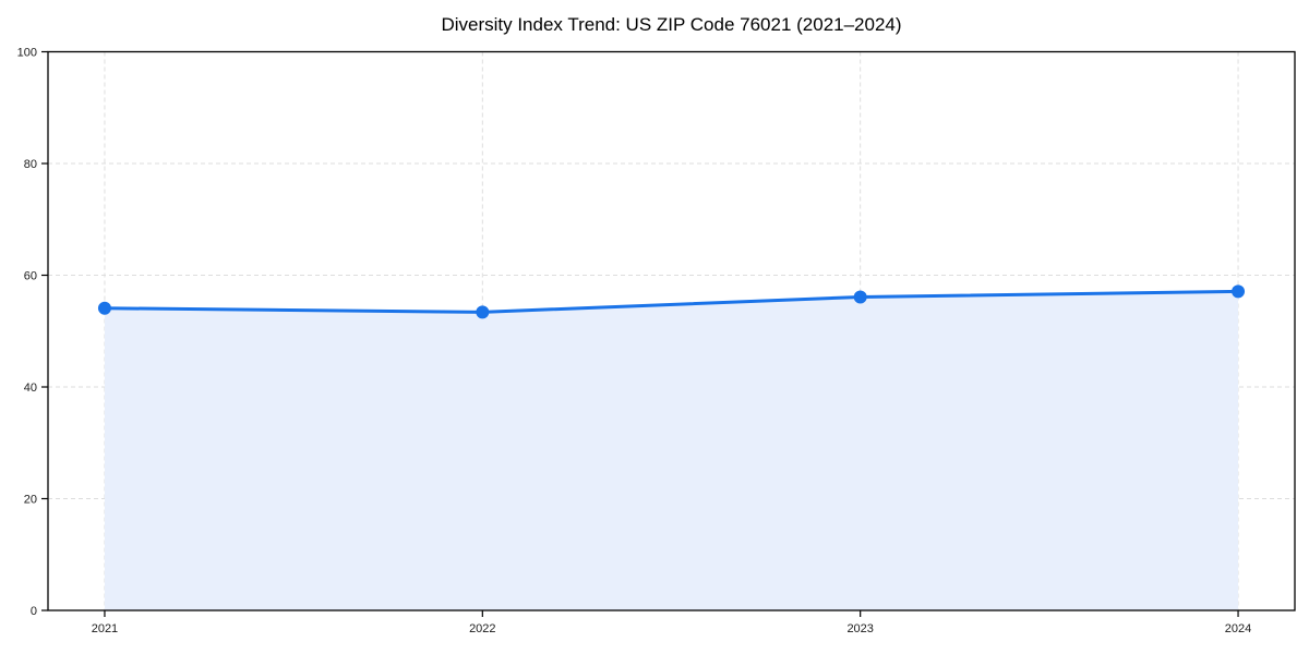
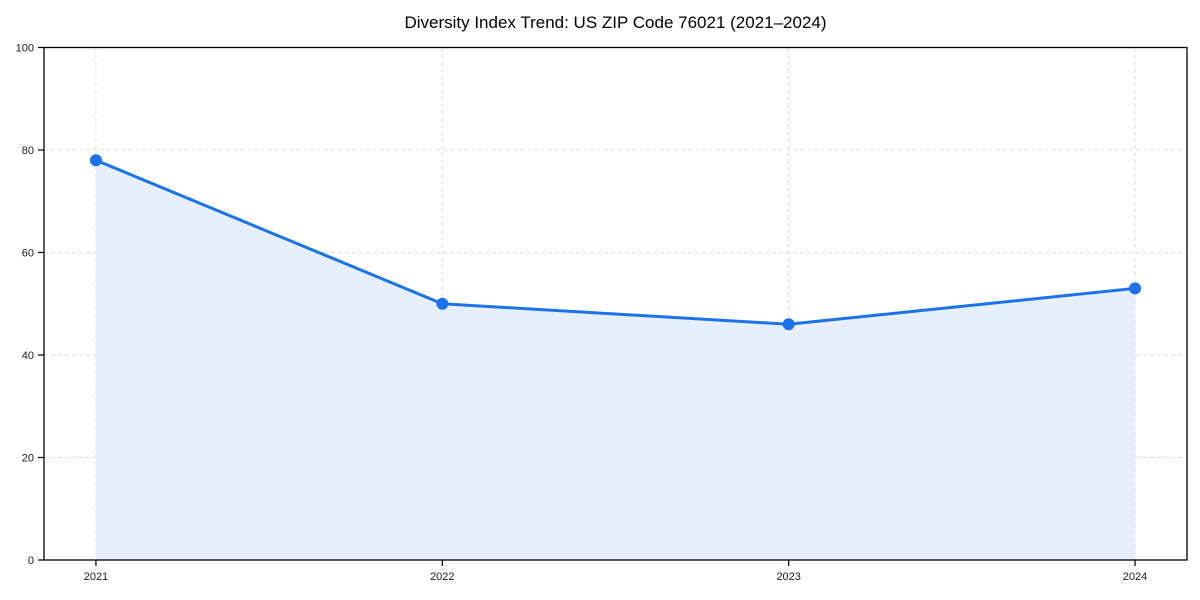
2021: 54 -> 78
2022: 53 -> 50
2023: 56 -> 46
2024: 57 -> 53
